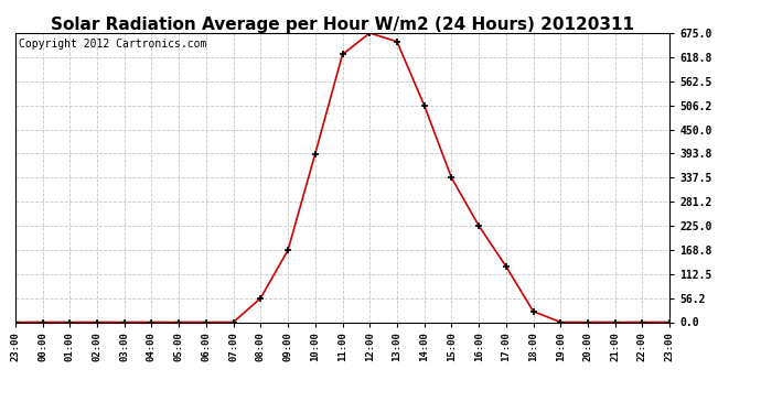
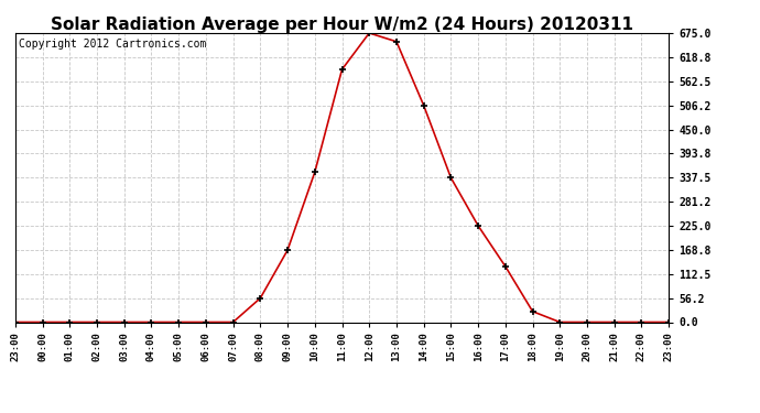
10:00: 393 -> 350
11:00: 625 -> 590
